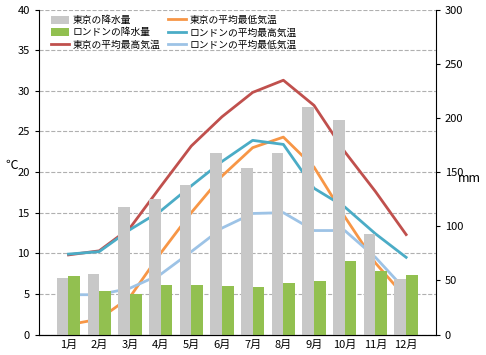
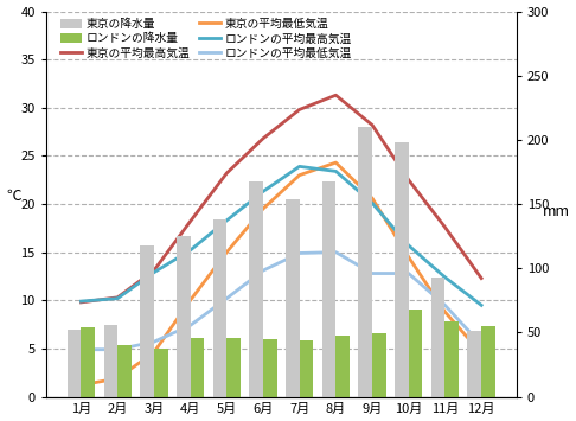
ロンドンの平均最高気温/9月: 18.0 -> 20.1
